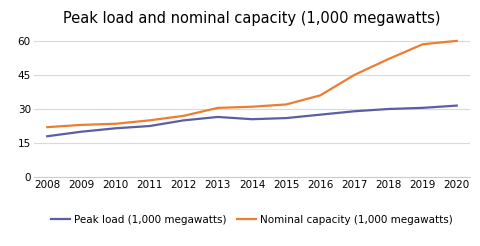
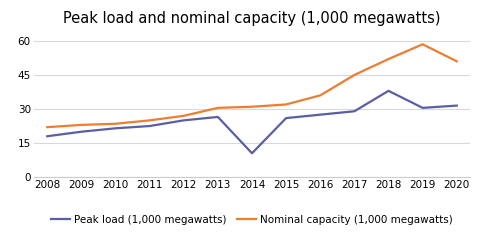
Peak load (1,000 megawatts)/2014: 25.5 -> 10.5
Peak load (1,000 megawatts)/2018: 30.0 -> 38.0
Nominal capacity (1,000 megawatts)/2020: 60.0 -> 51.0
